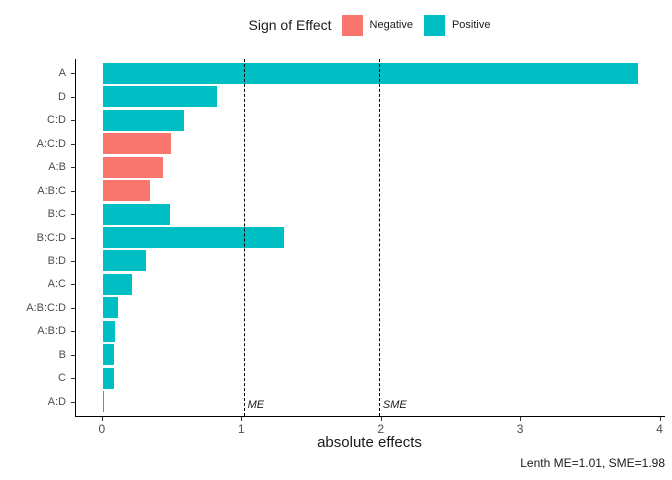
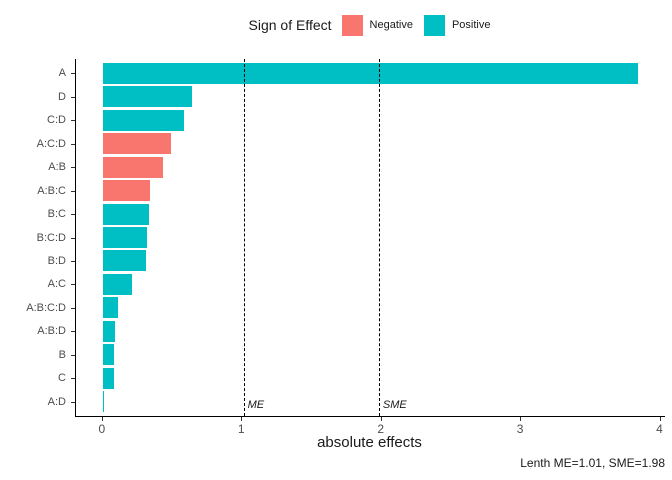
D: 0.82 -> 0.64
B:C: 0.48 -> 0.33
B:C:D: 1.30 -> 0.32
